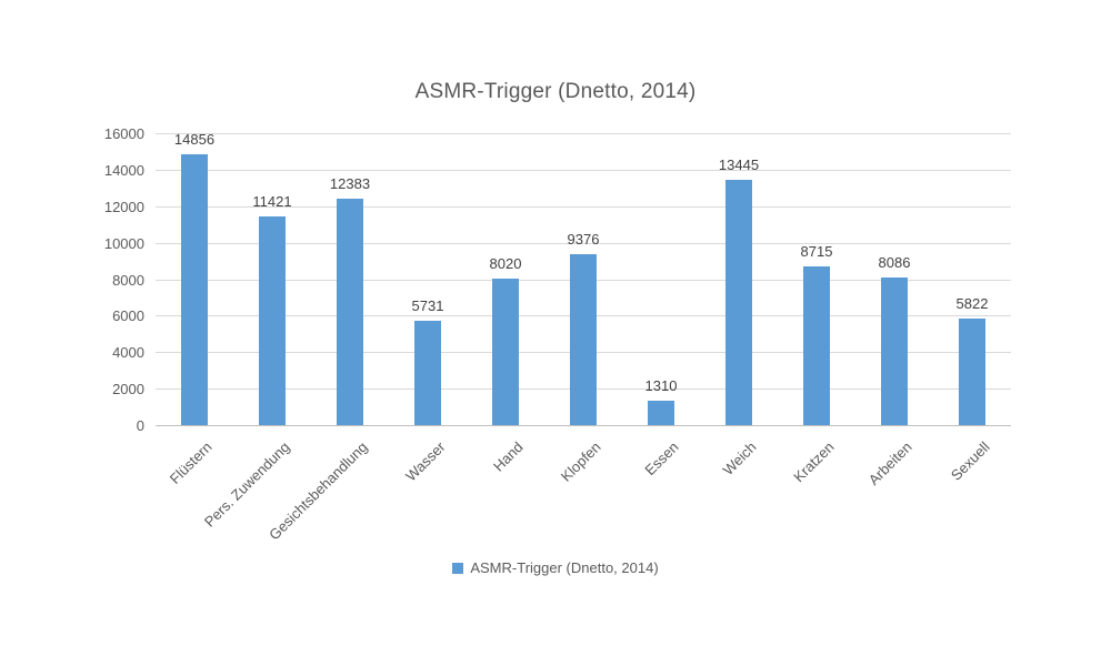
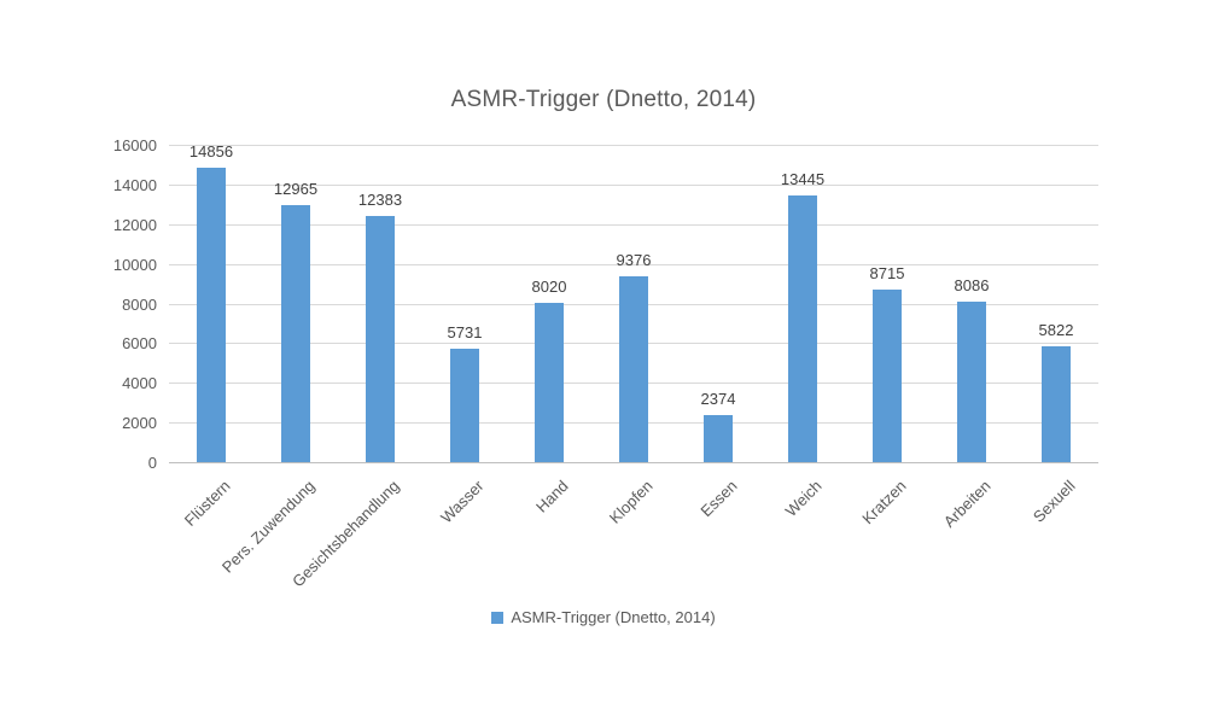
Pers. Zuwendung: 11421 -> 12965
Essen: 1310 -> 2374
